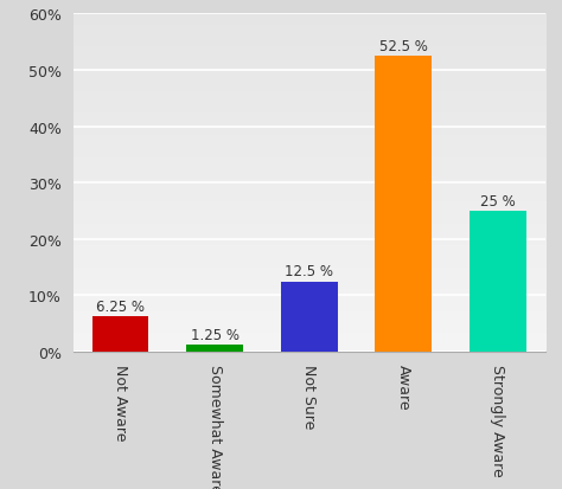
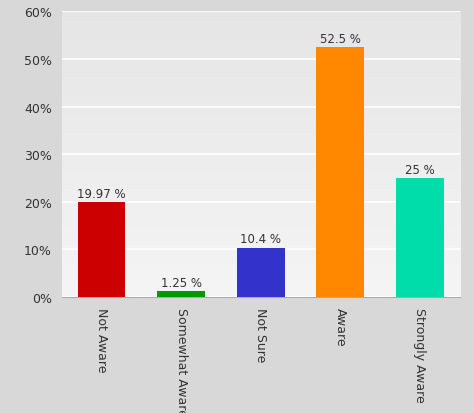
Not Aware: 6.25 -> 19.97
Not Sure: 12.5 -> 10.4
